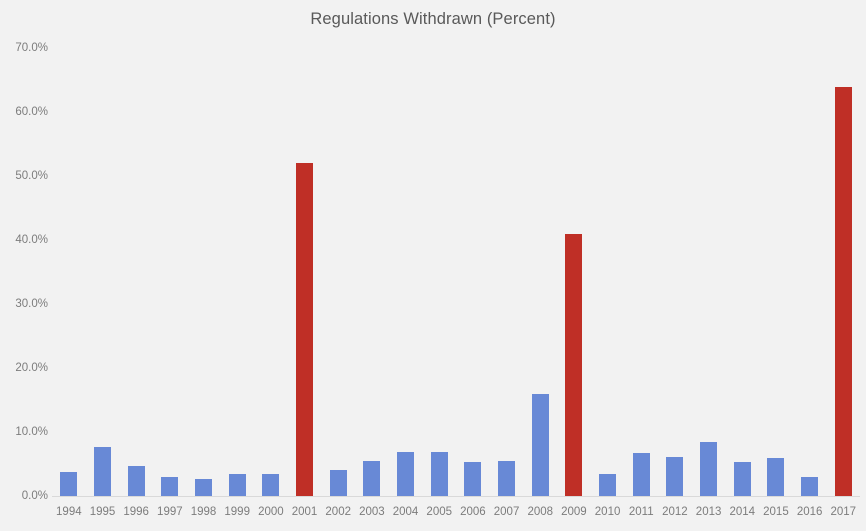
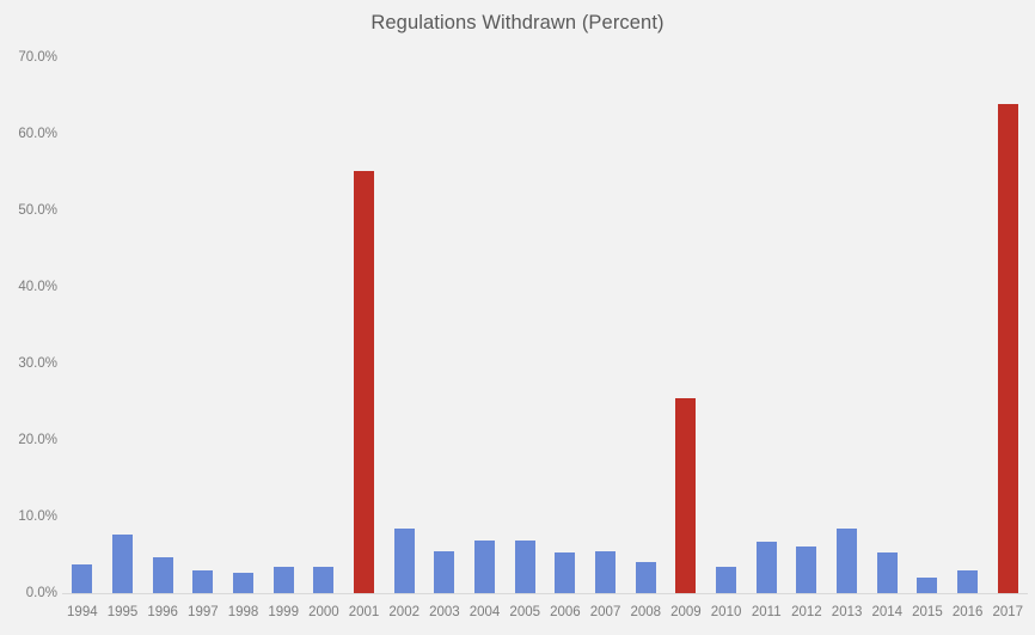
2001: 52% -> 55%
2002: 4% -> 8%
2008: 16% -> 4%
2009: 41% -> 26%
2015: 6% -> 2%
